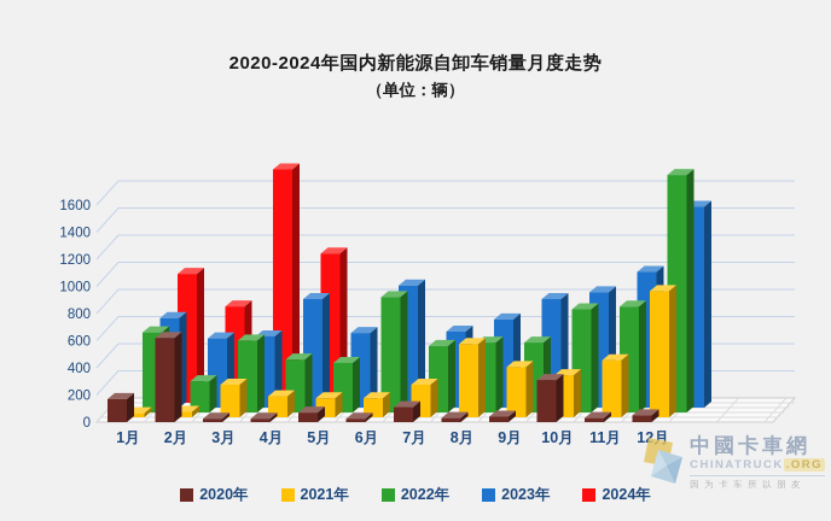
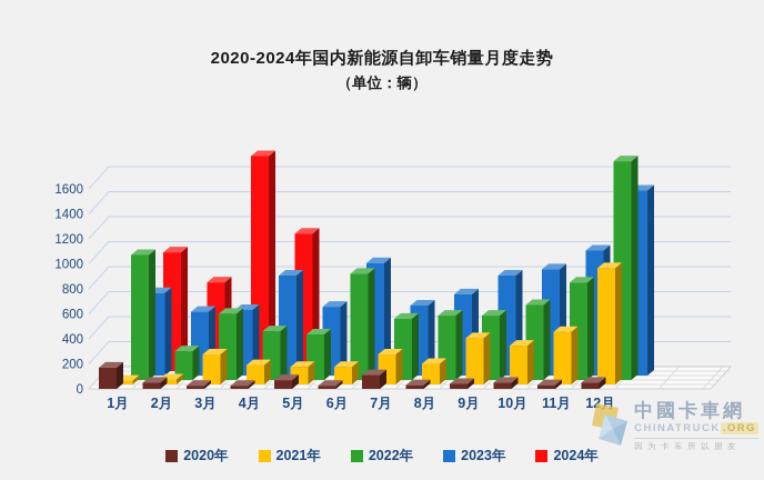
2022年/1月: 590 -> 1000
2020年/2月: 620 -> 50
2021年/8月: 540 -> 160
2020年/10月: 310 -> 50
2022年/10月: 760 -> 600
